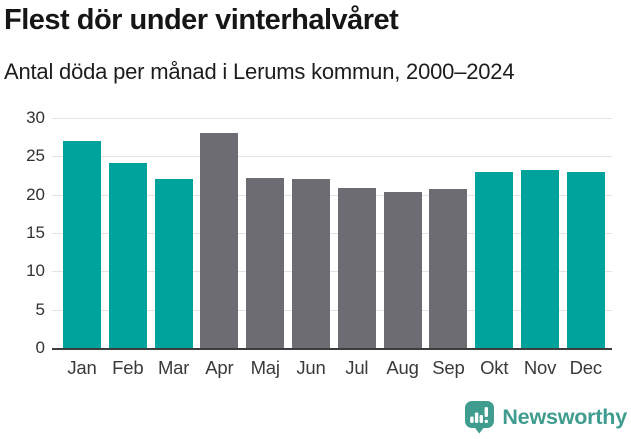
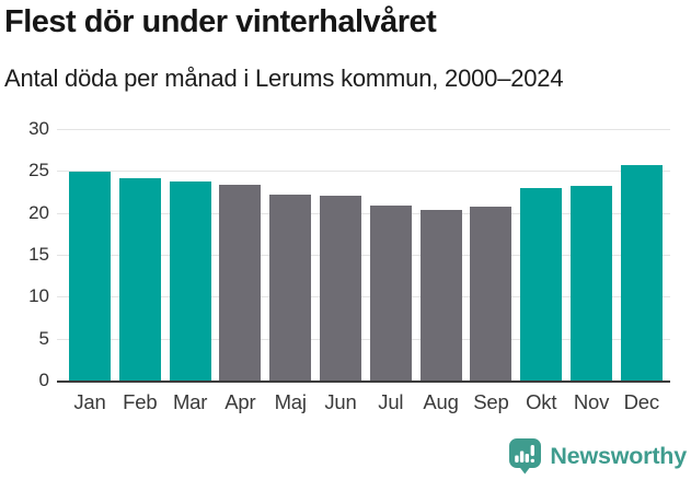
Jan: 27 -> 25
Mar: 22 -> 24
Apr: 28 -> 23
Dec: 23 -> 26
